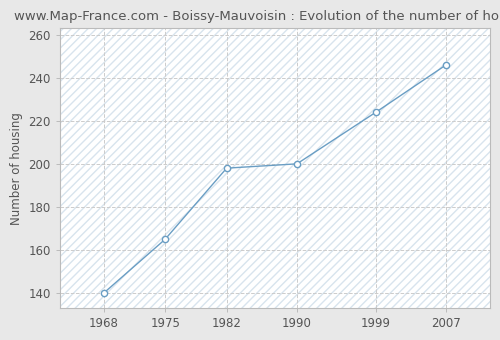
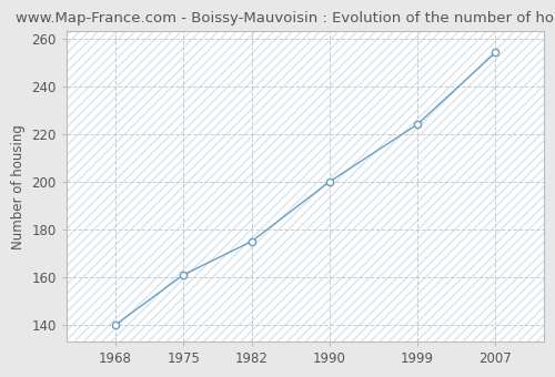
1975: 165 -> 161
1982: 198 -> 175
2007: 246 -> 254
